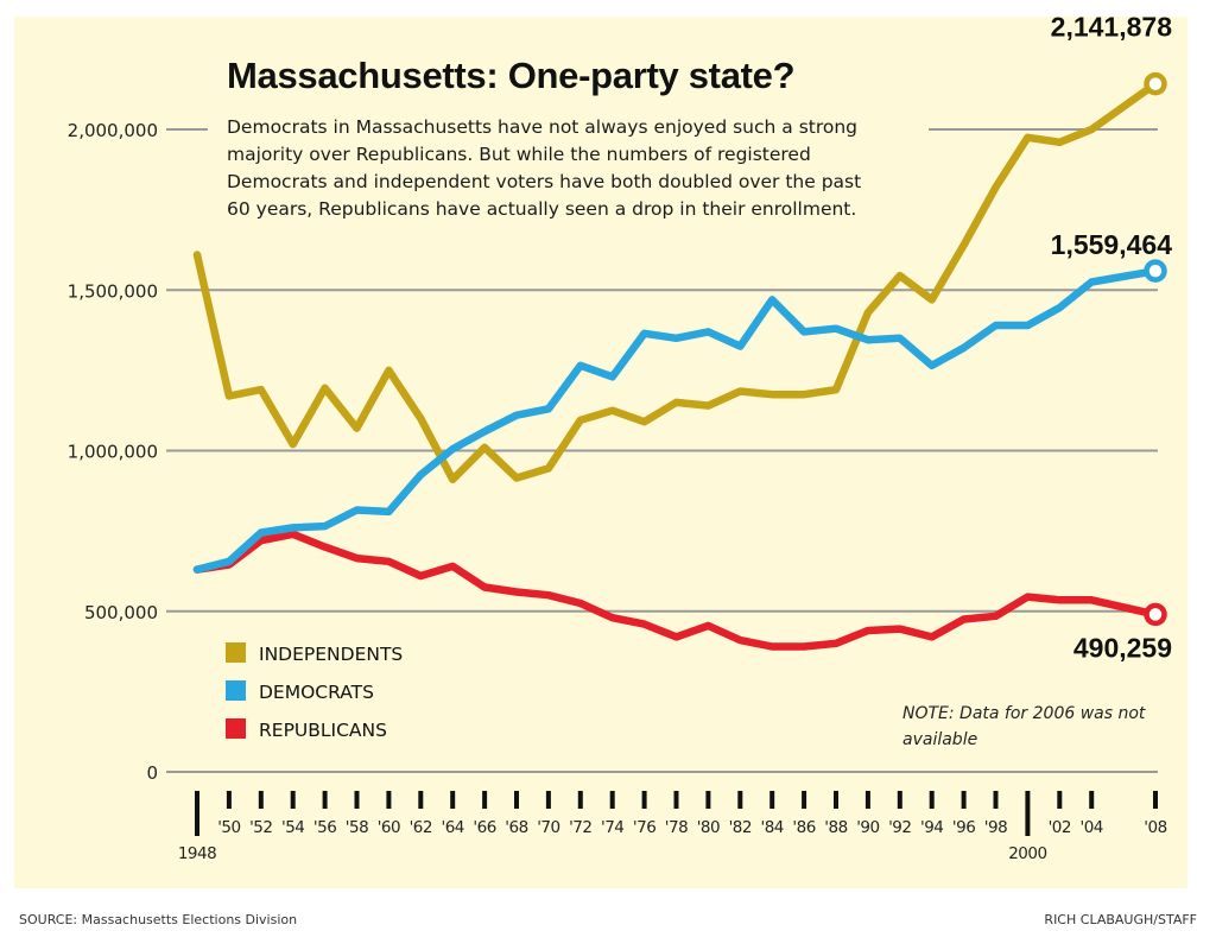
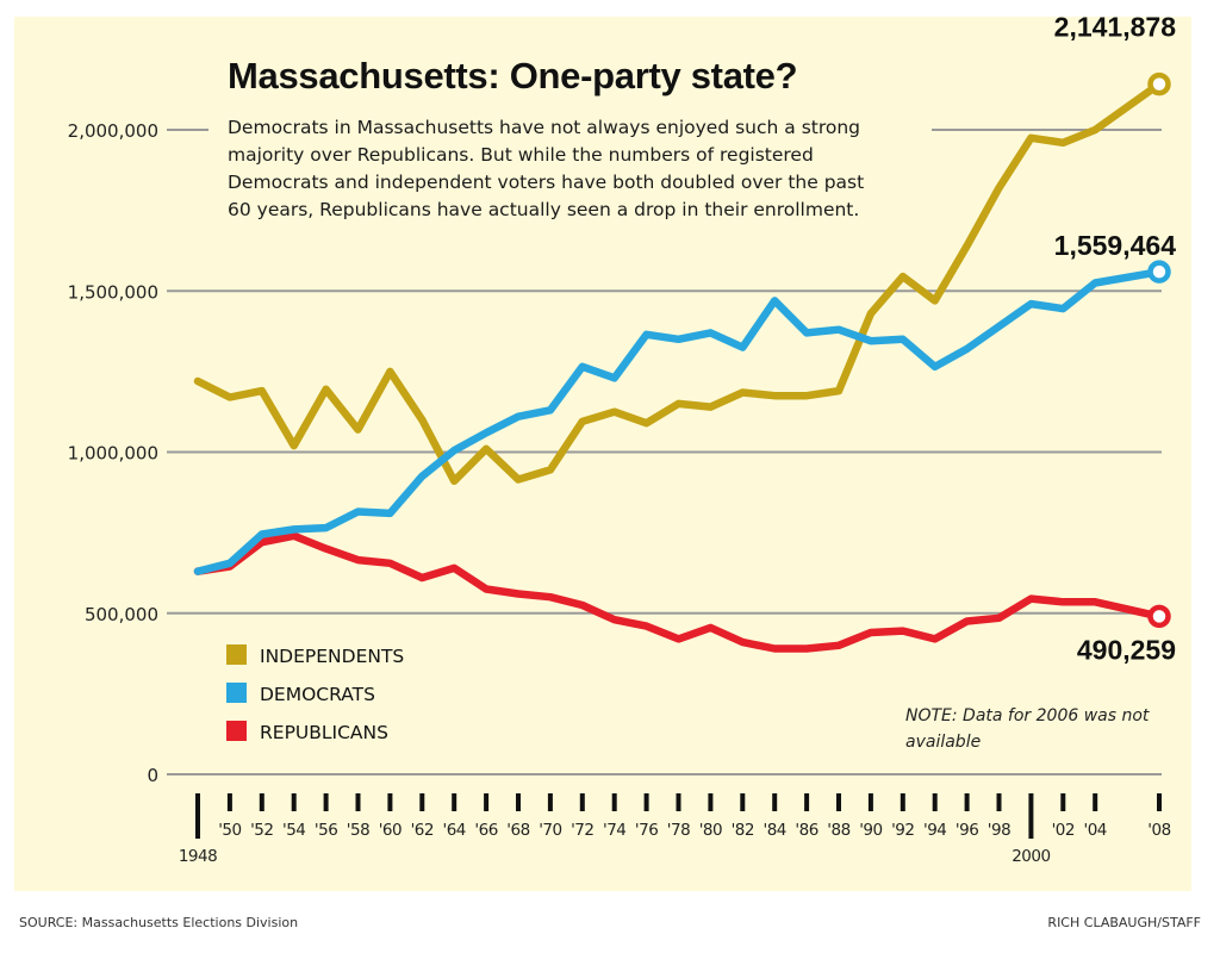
INDEPENDENTS/1948: 1610000 -> 1220000
DEMOCRATS/2000: 1390000 -> 1460000
